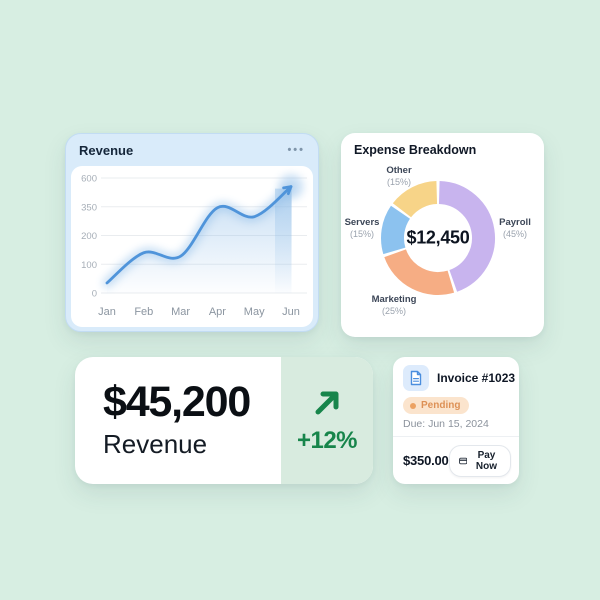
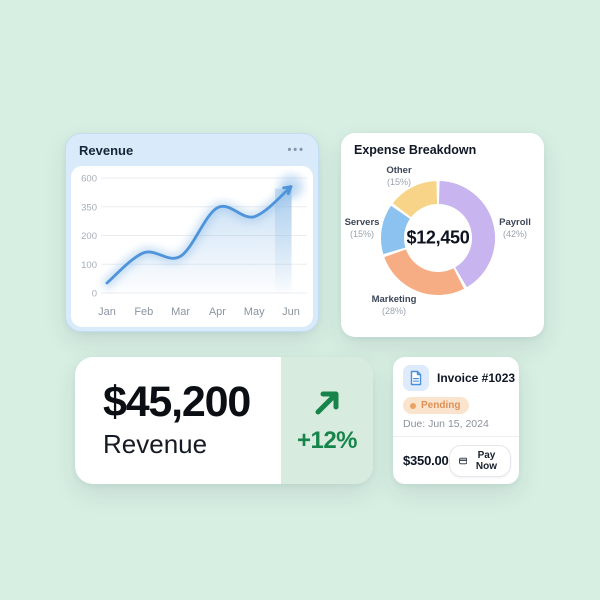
Expense Breakdown/Payroll: 45% -> 42%
Expense Breakdown/Marketing: 25% -> 28%
